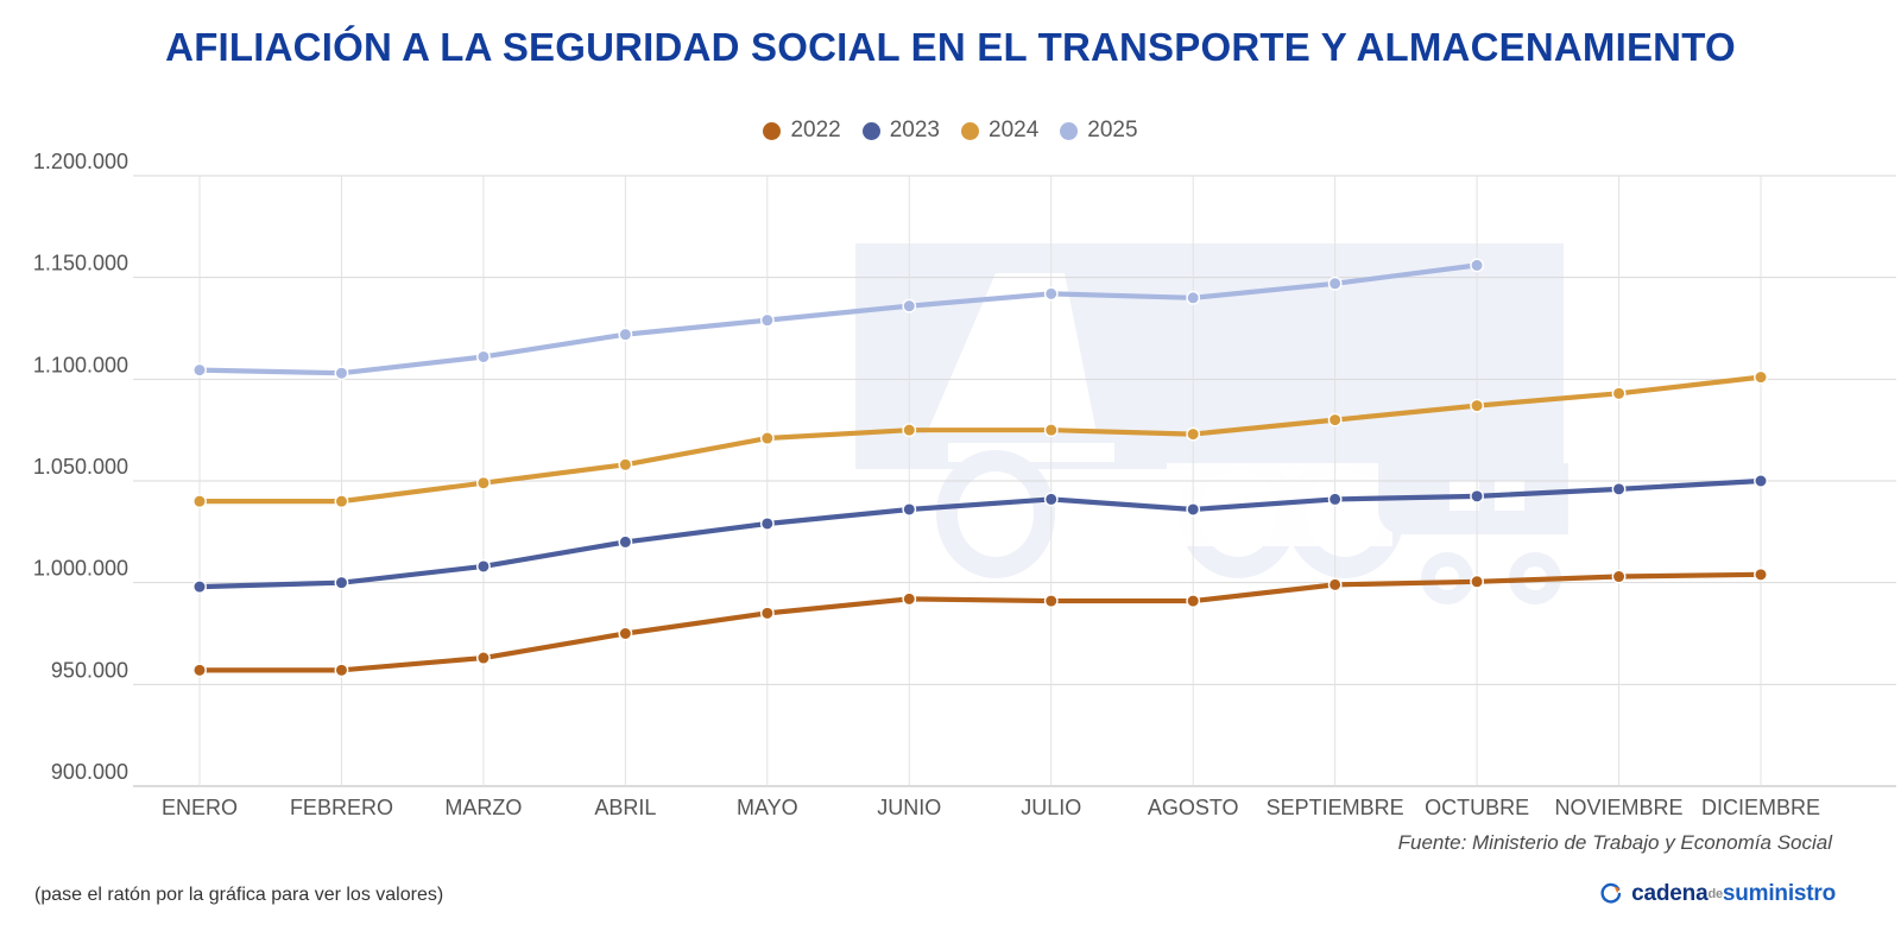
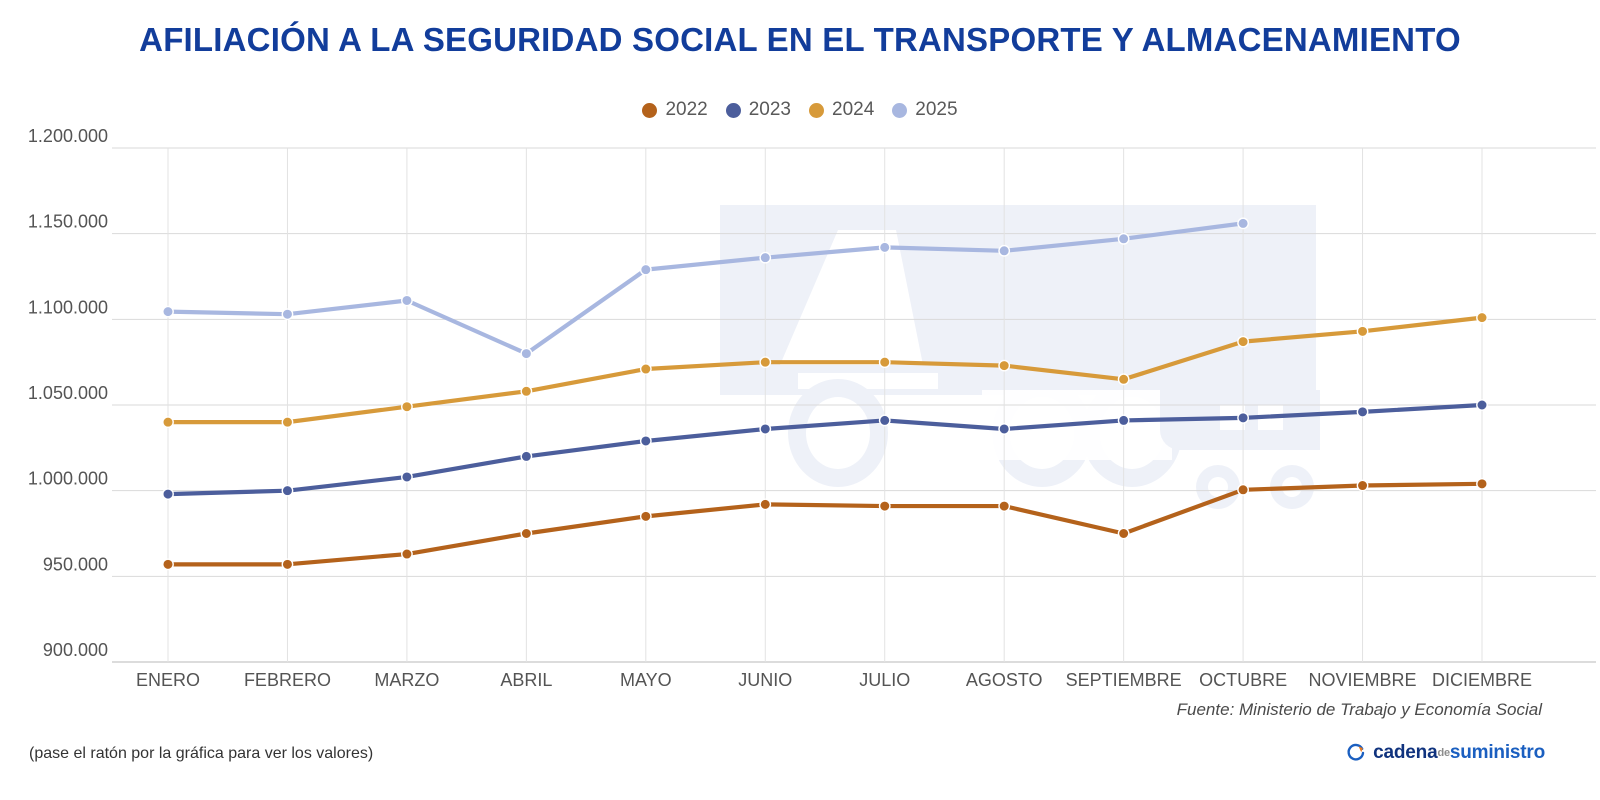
2025/ABRIL: 1122000 -> 1080000
2022/SEPTIEMBRE: 999000 -> 975000
2024/SEPTIEMBRE: 1080000 -> 1065000
